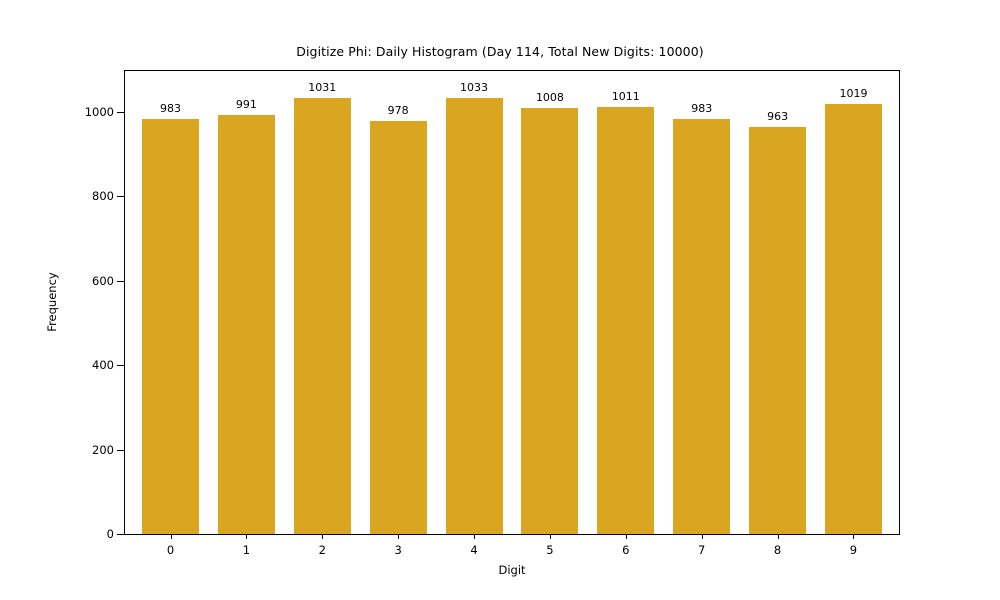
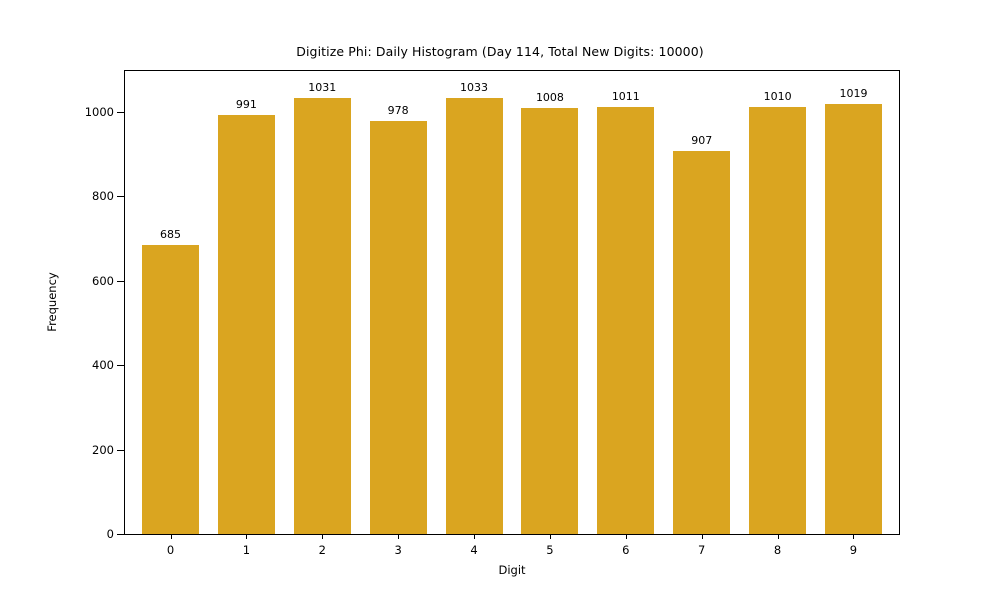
0: 983 -> 685
7: 983 -> 907
8: 963 -> 1010
